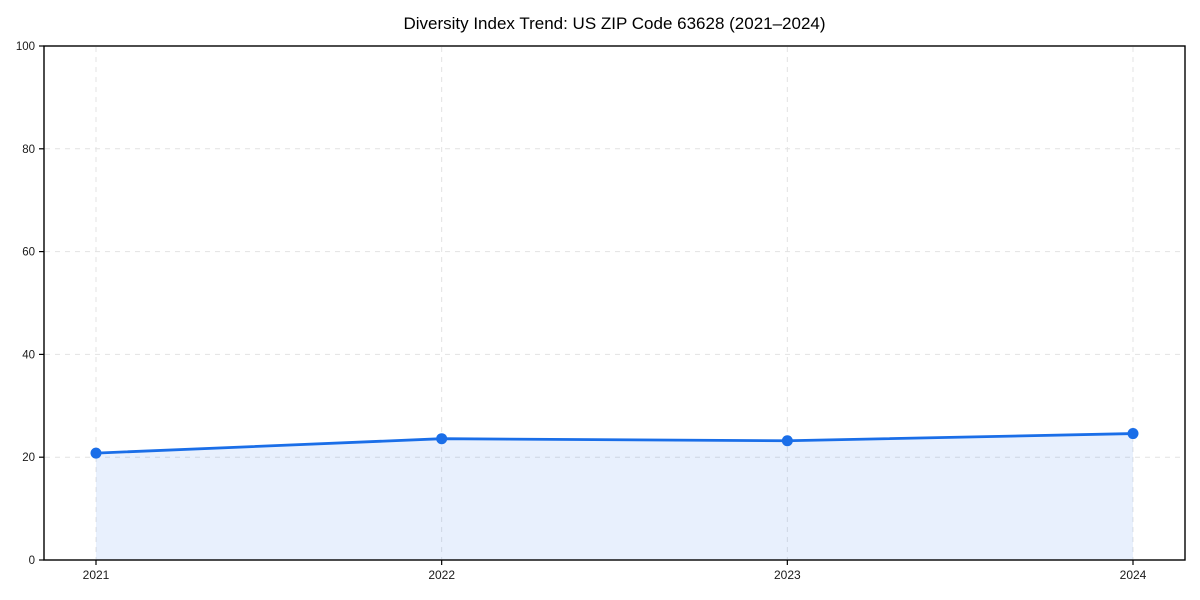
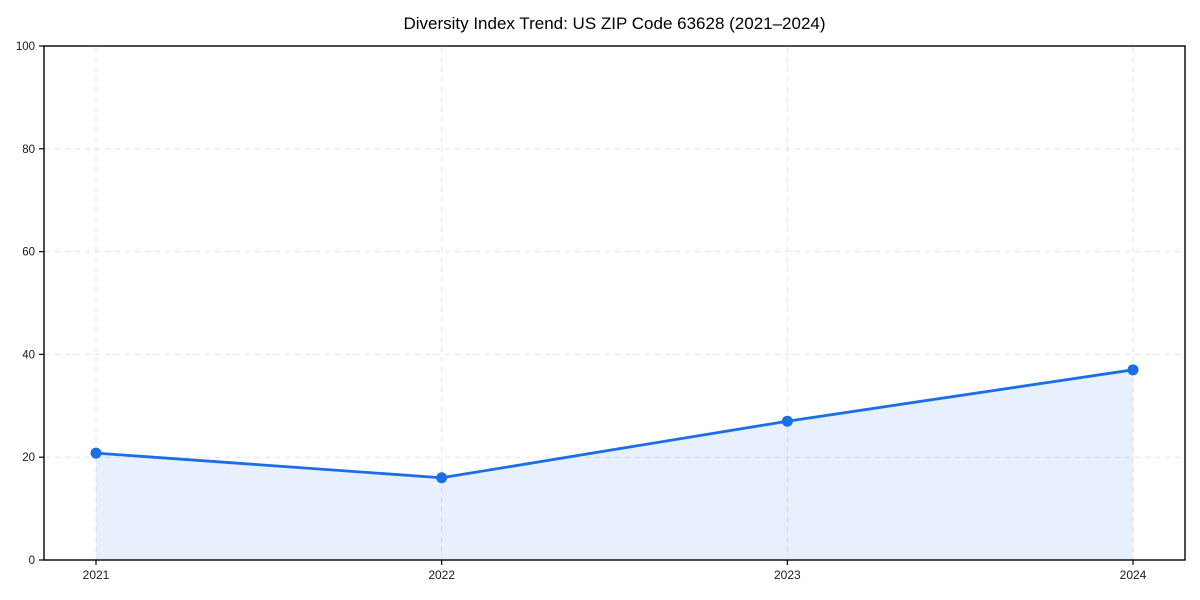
2022: 24 -> 16
2023: 23 -> 27
2024: 25 -> 37
